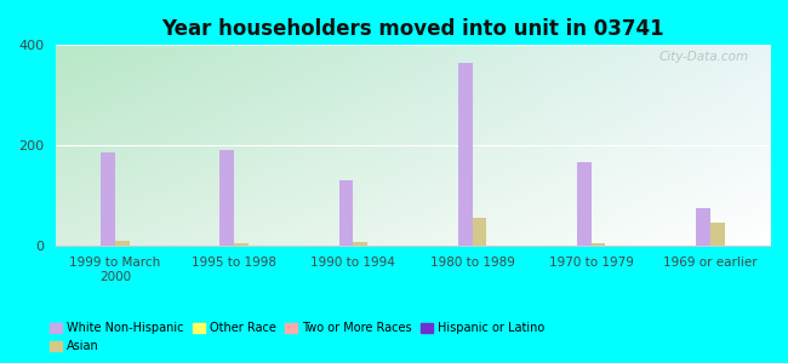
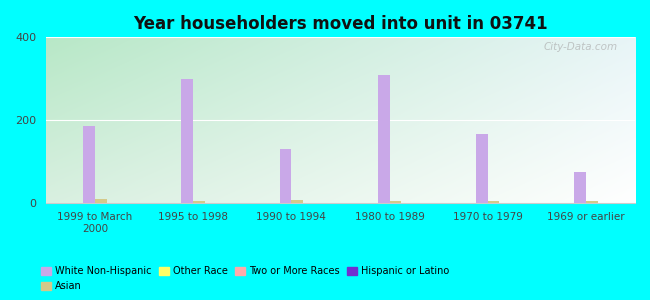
White Non-Hispanic/1995 to 1998: 190 -> 300
White Non-Hispanic/1980 to 1989: 365 -> 310
Asian/1980 to 1989: 55 -> 5
Asian/1969 or earlier: 45 -> 4
